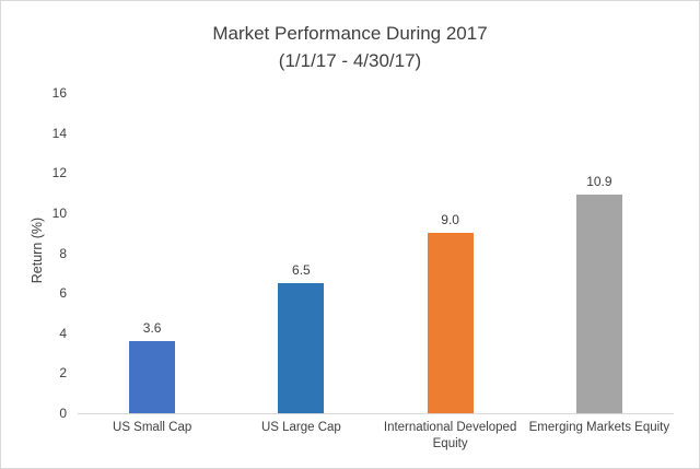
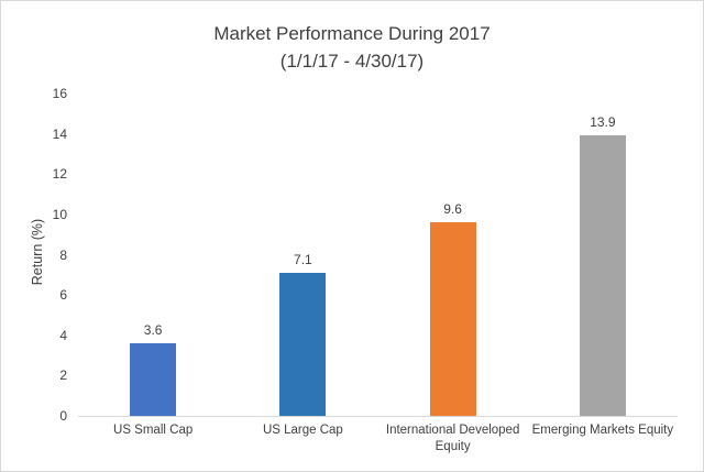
US Large Cap: 6.5 -> 7.1
International Developed Equity: 9.0 -> 9.6
Emerging Markets Equity: 10.9 -> 13.9
